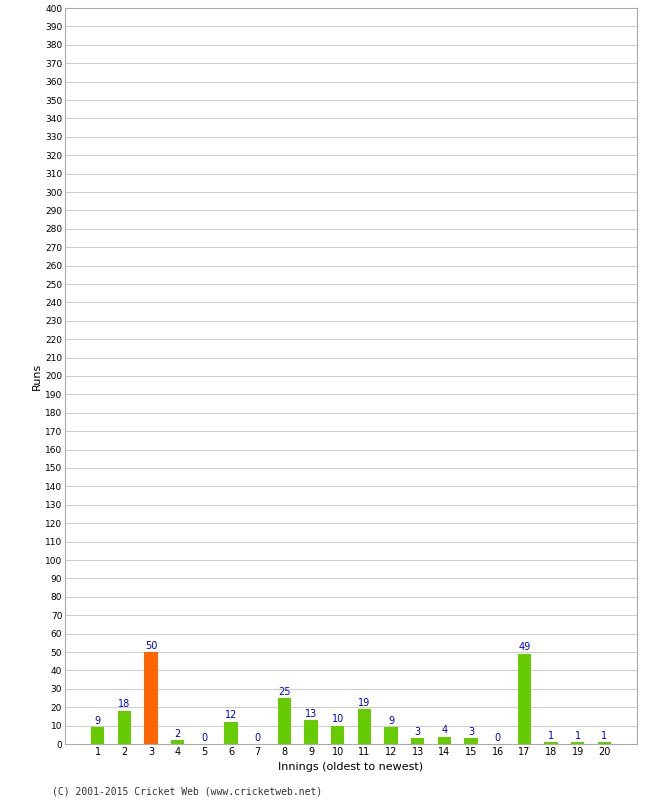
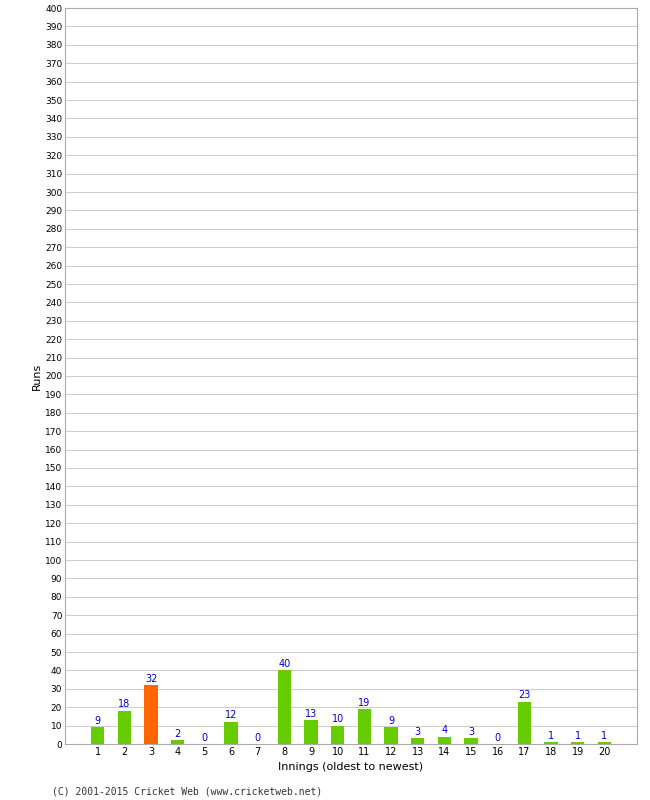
3: 50 -> 32
8: 25 -> 40
17: 49 -> 23
